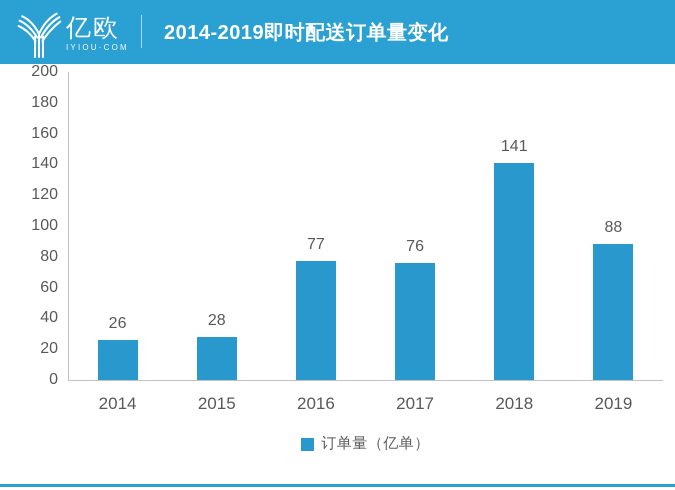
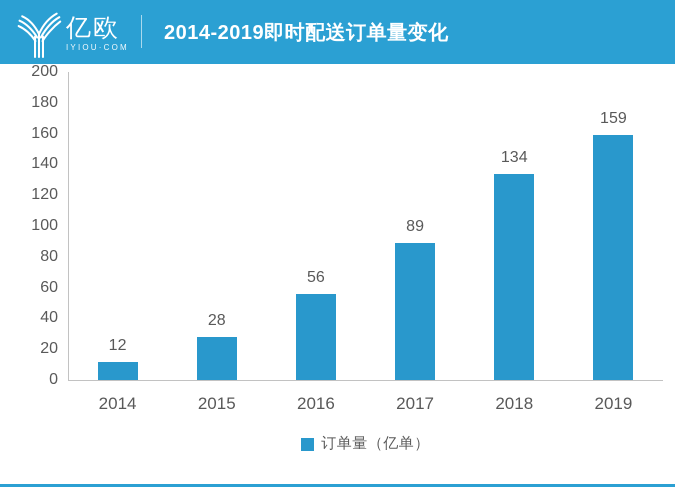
2014: 26 -> 12
2016: 77 -> 56
2017: 76 -> 89
2018: 141 -> 134
2019: 88 -> 159
